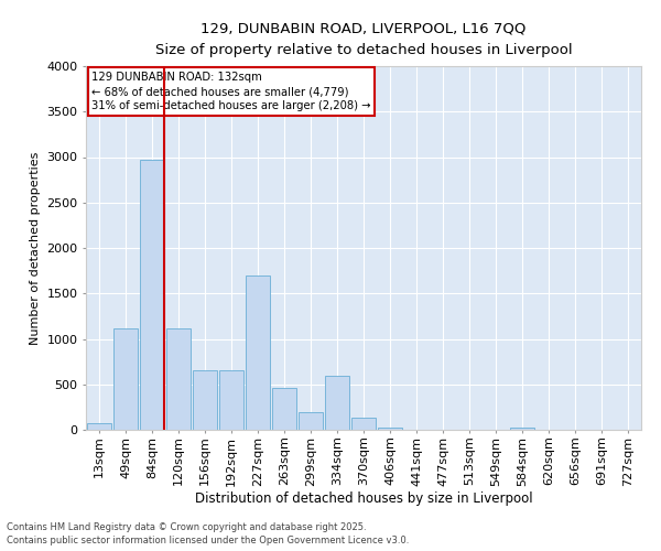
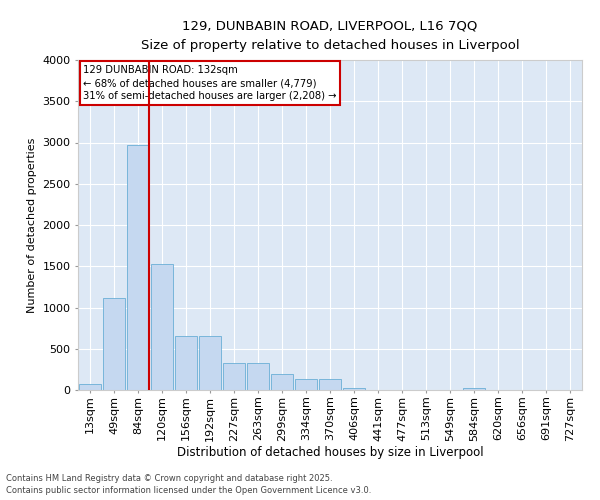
120sqm: 1120 -> 1530
227sqm: 1700 -> 330
263sqm: 460 -> 330
334sqm: 600 -> 130
